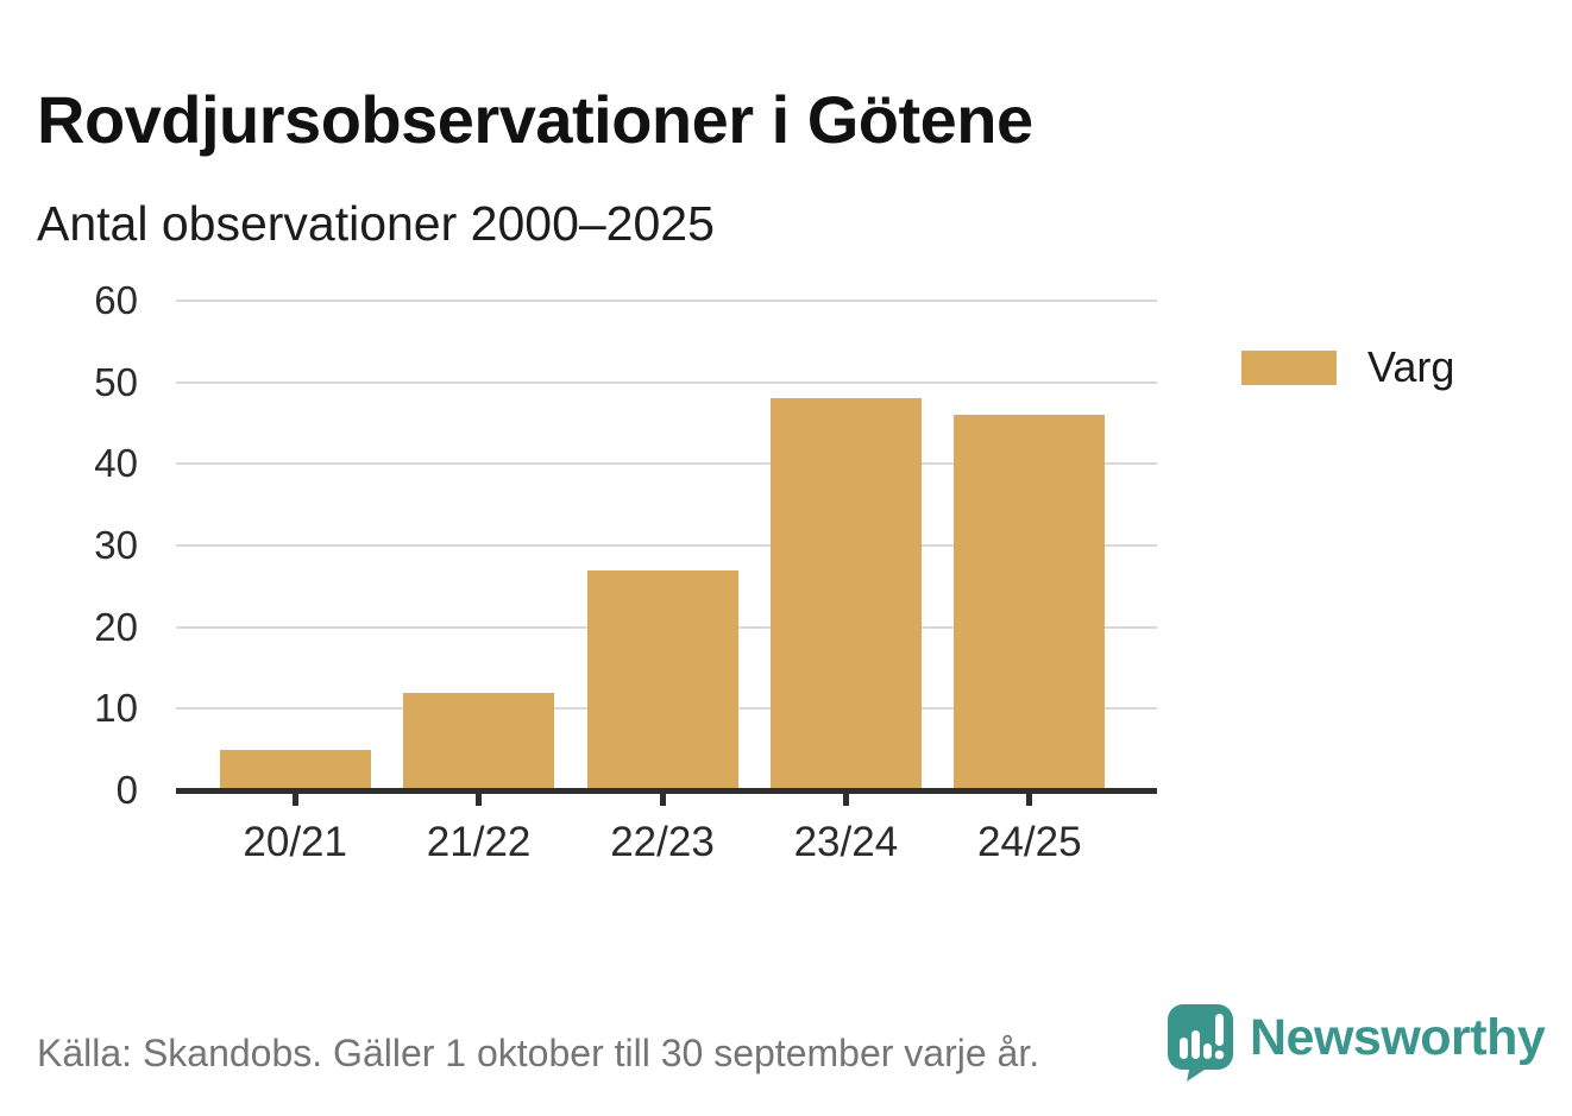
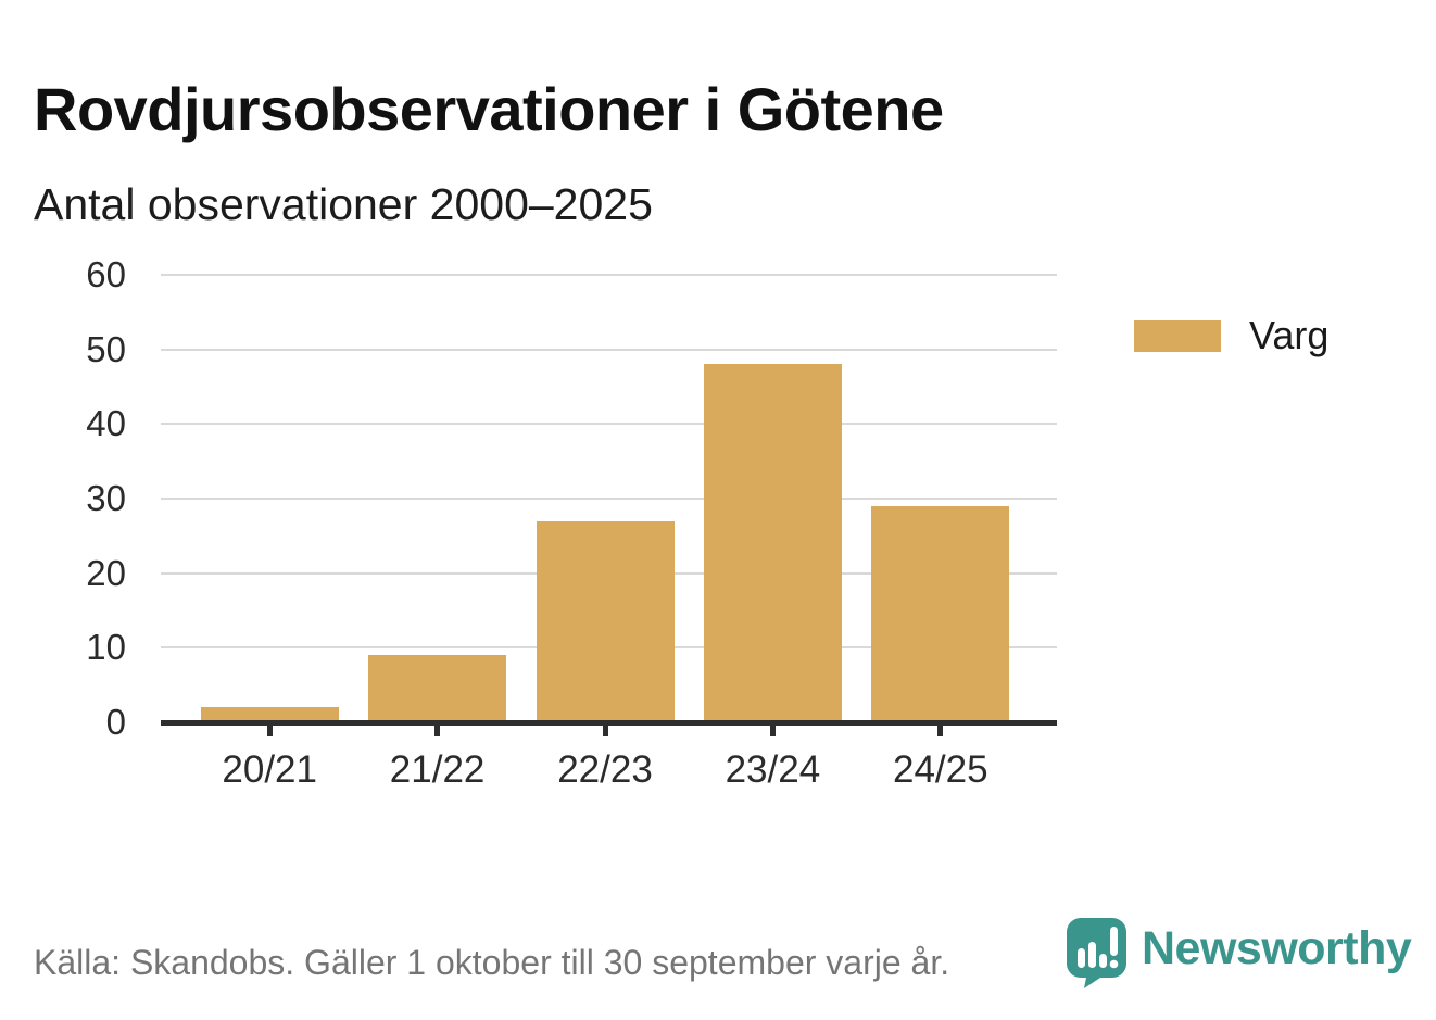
20/21: 5 -> 2
21/22: 12 -> 9
24/25: 46 -> 29
